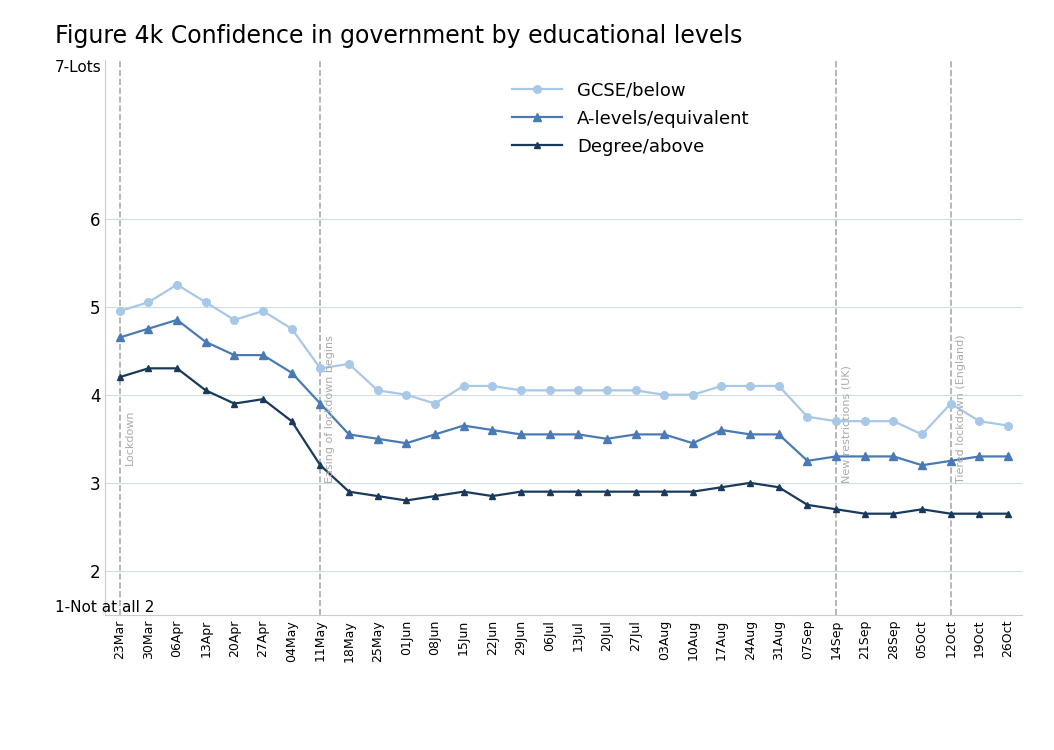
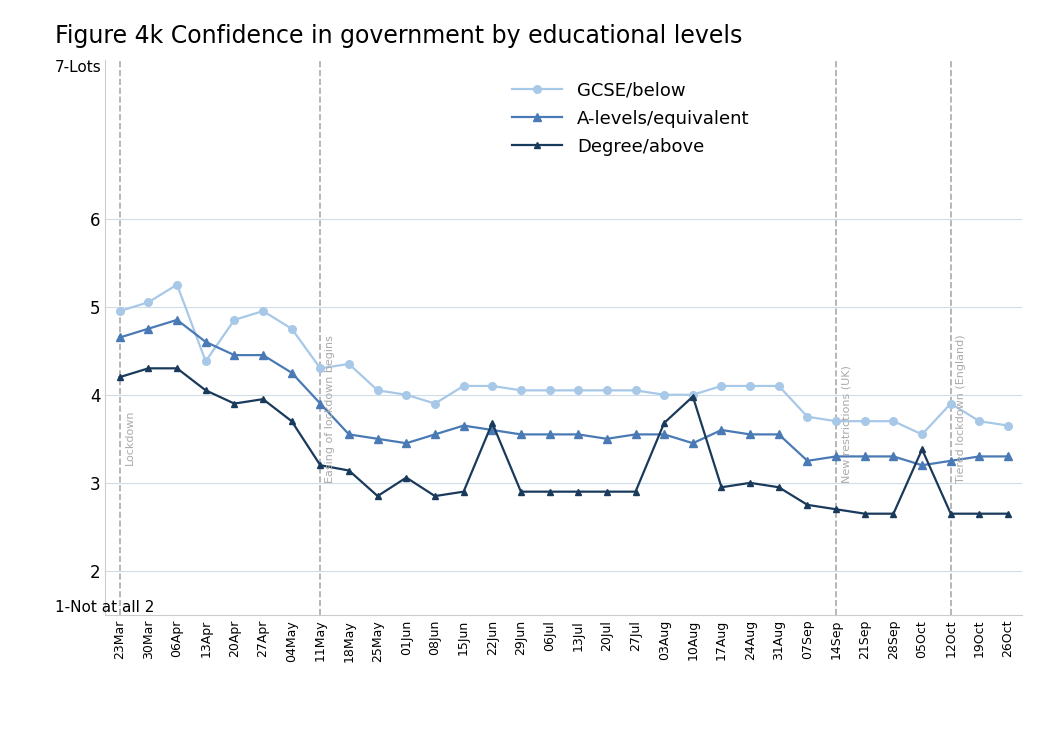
GCSE/below/13Apr: 5.05 -> 4.38
Degree/above/18May: 2.90 -> 3.14
Degree/above/01Jun: 2.80 -> 3.06
Degree/above/22Jun: 2.85 -> 3.68
Degree/above/03Aug: 2.90 -> 3.68
Degree/above/10Aug: 2.90 -> 3.98
Degree/above/05Oct: 2.70 -> 3.38
